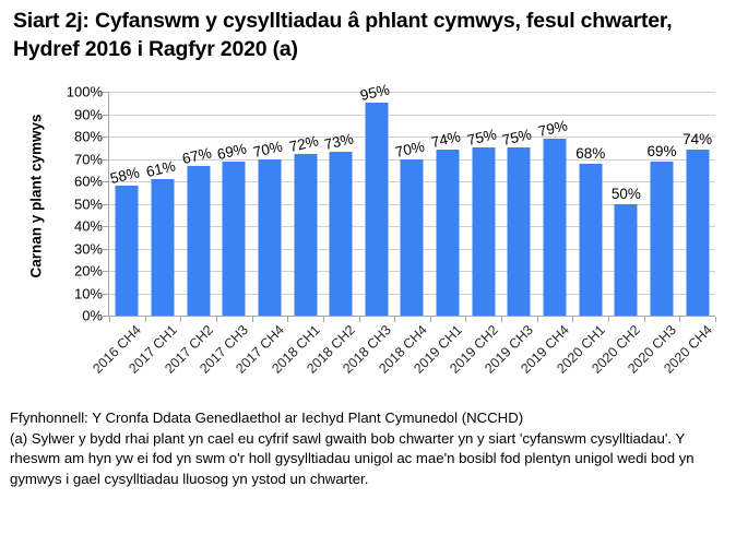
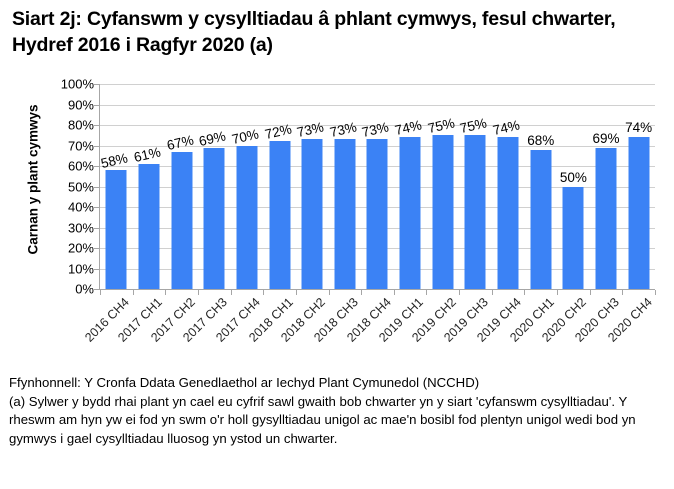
2018 CH3: 95% -> 73%
2018 CH4: 70% -> 73%
2019 CH4: 79% -> 74%
